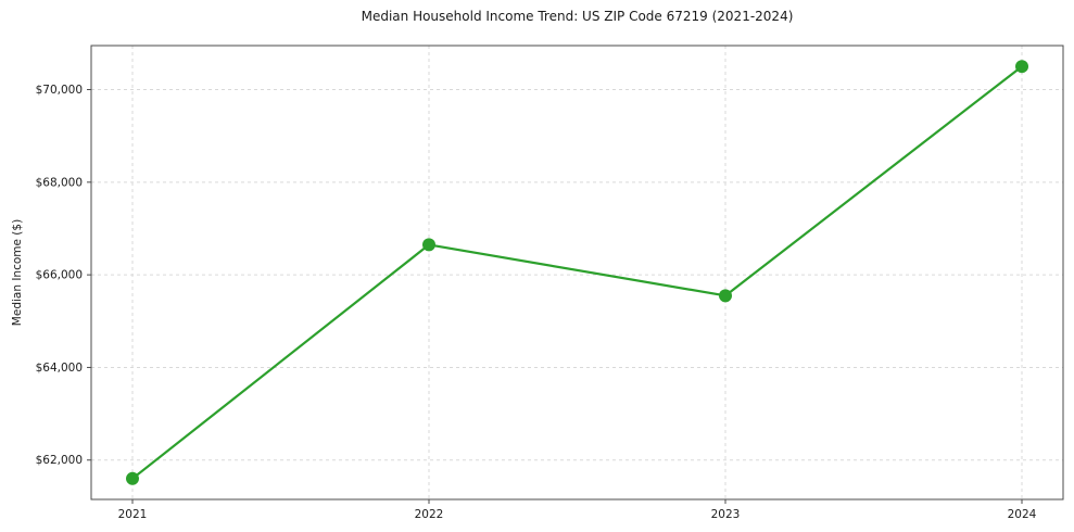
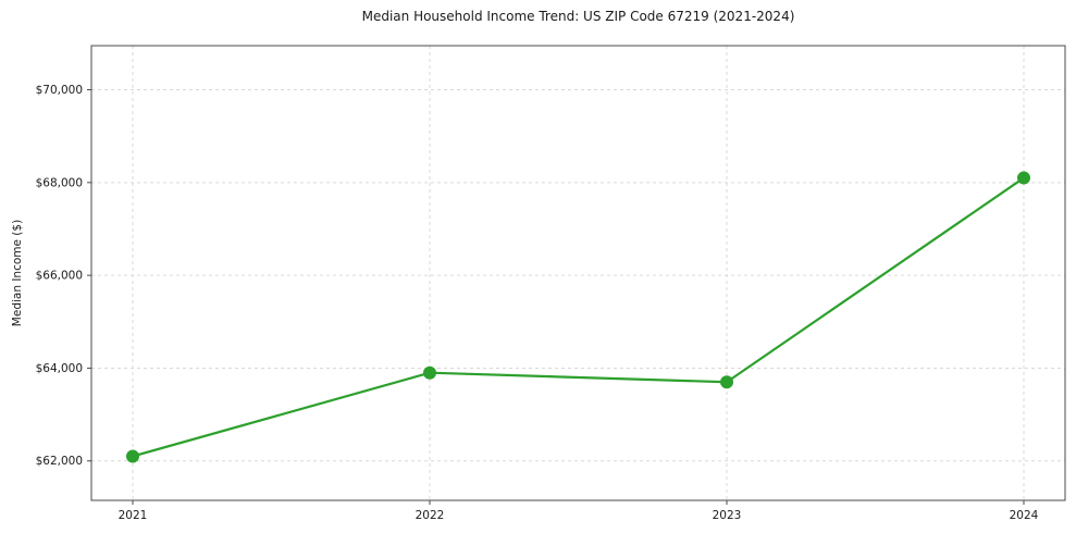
2021: $61600 -> $62100
2022: $66600 -> $63900
2023: $65600 -> $63700
2024: $70500 -> $68100
